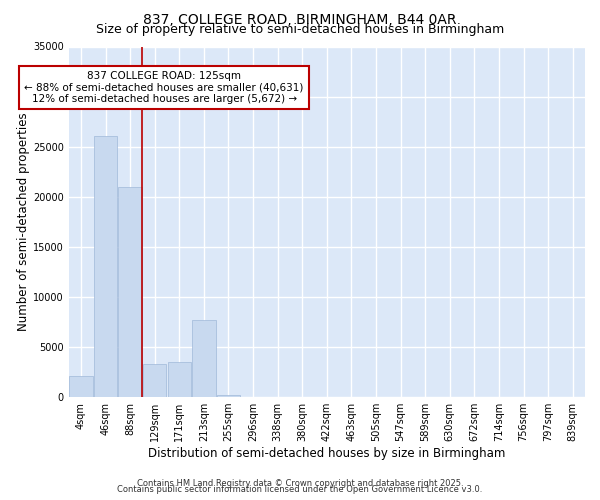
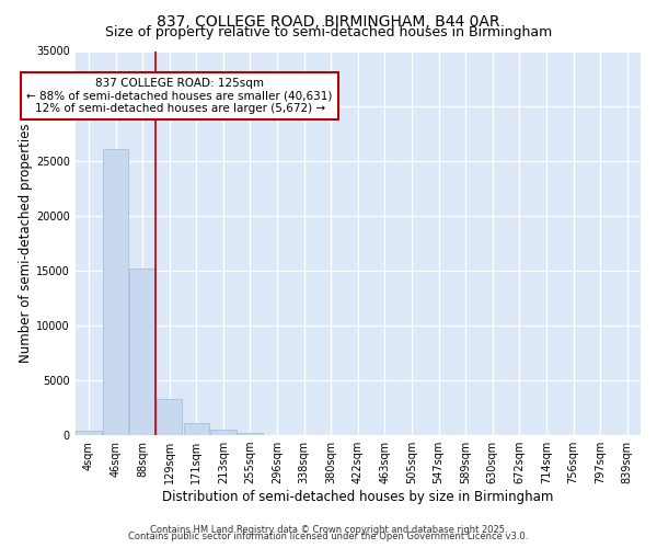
4sqm: 2100 -> 400
88sqm: 21000 -> 15200
171sqm: 3500 -> 1100
213sqm: 7700 -> 500
